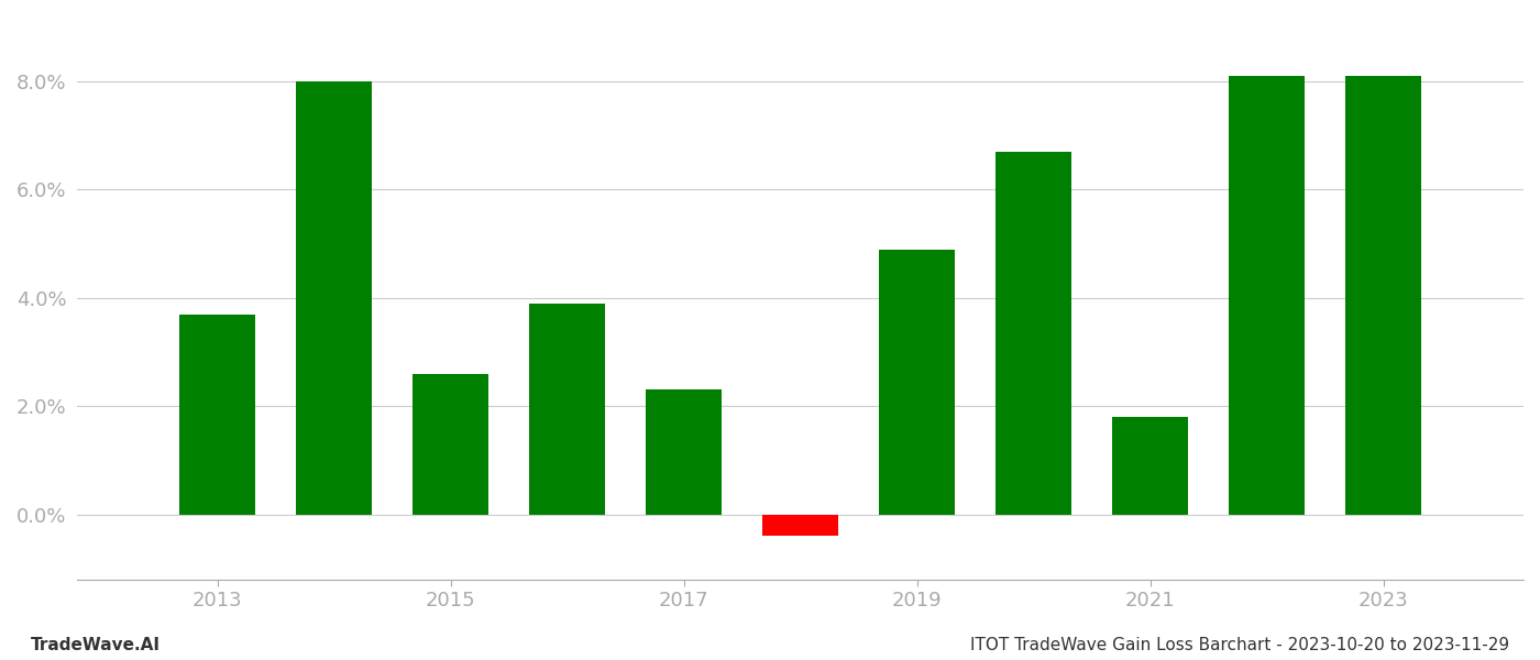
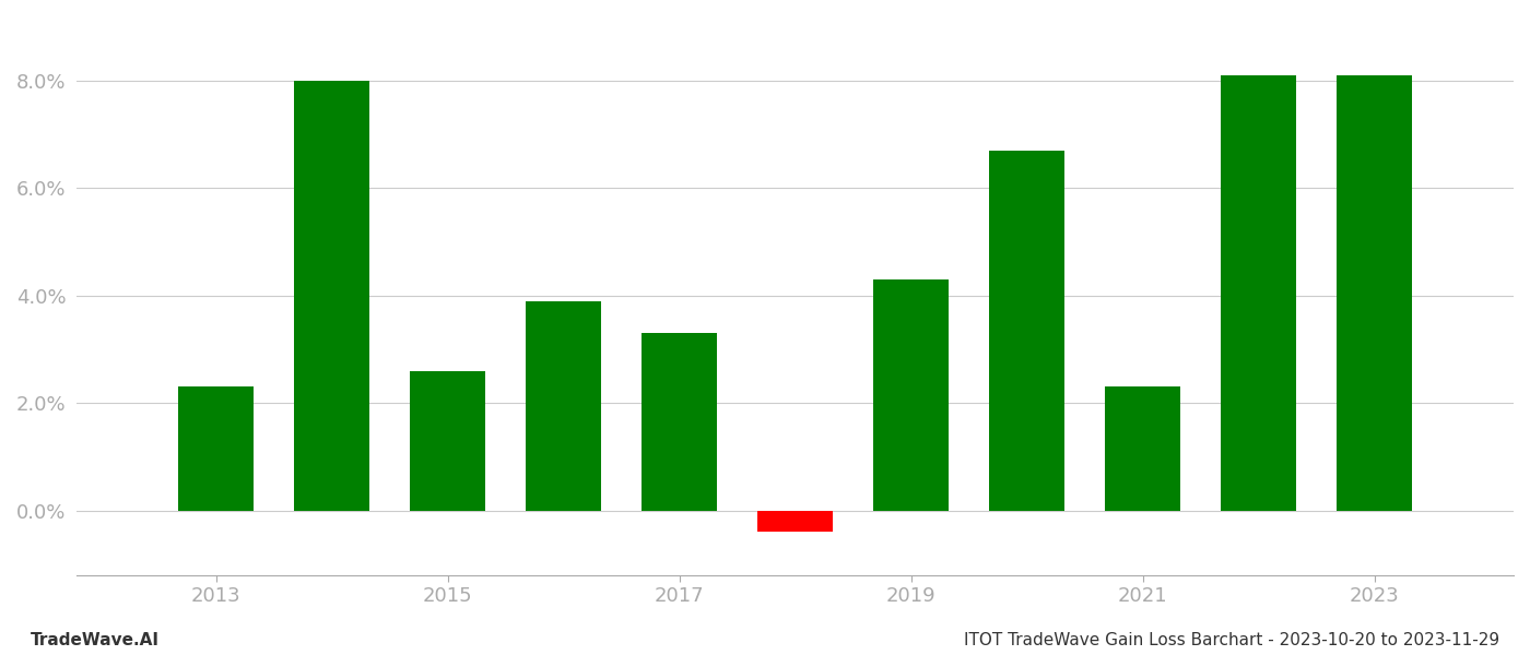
2013: 3.7% -> 2.3%
2017: 2.3% -> 3.3%
2019: 4.9% -> 4.3%
2021: 1.8% -> 2.3%
